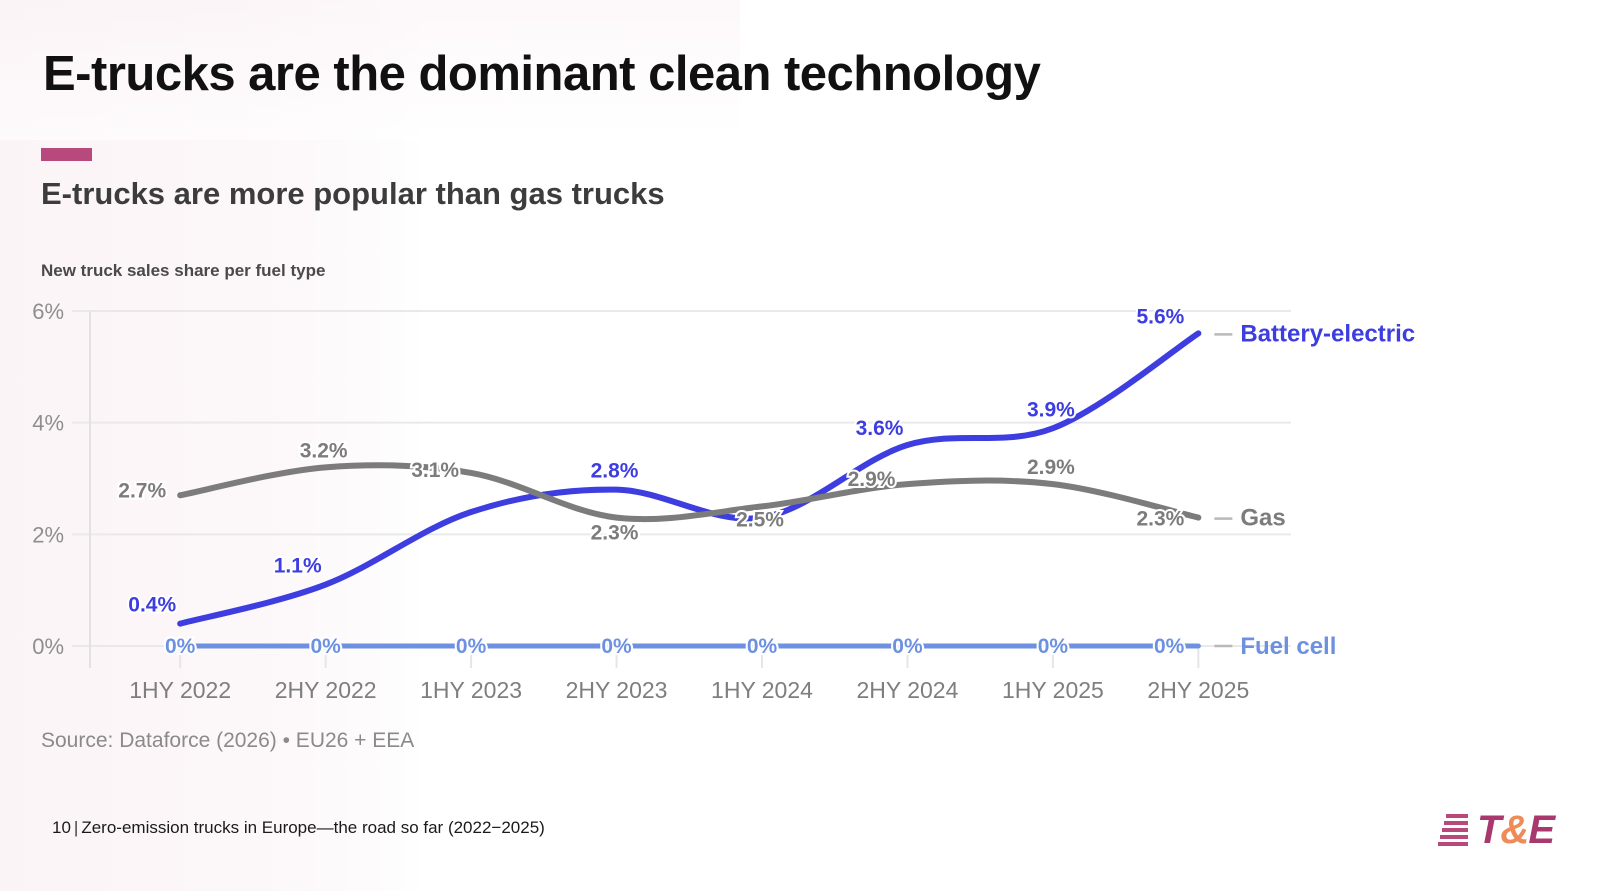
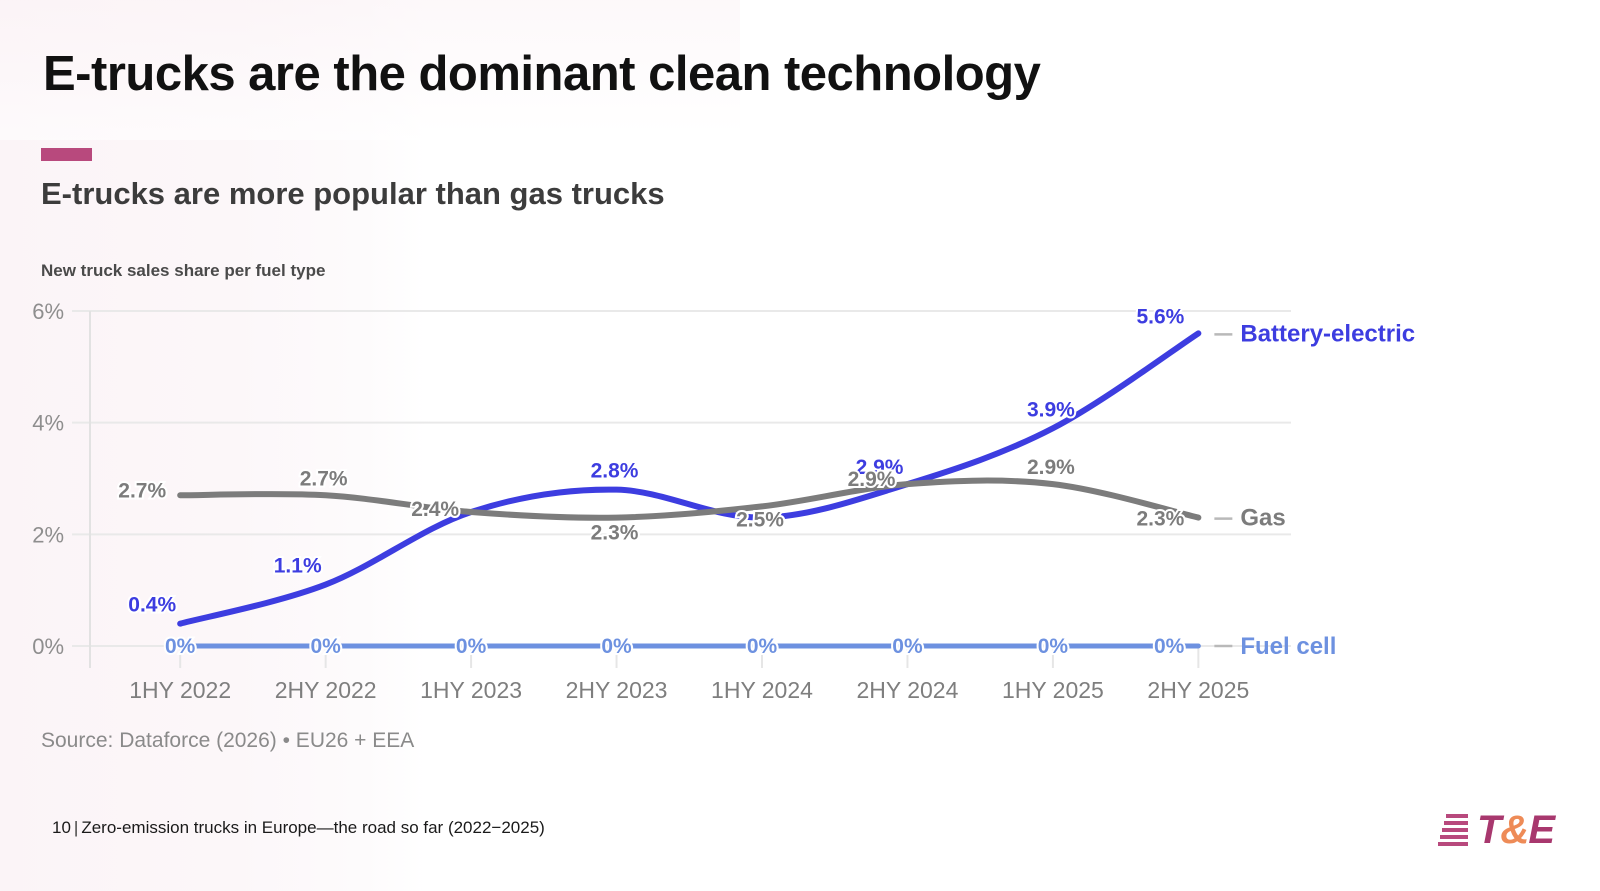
Gas/2HY 2022: 3.2% -> 2.7%
Gas/1HY 2023: 3.1% -> 2.4%
Battery-electric/2HY 2024: 3.6% -> 2.9%
